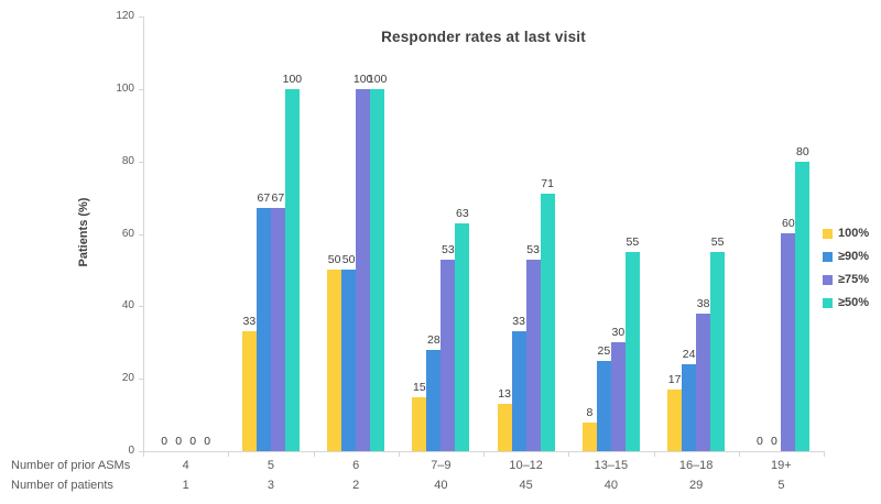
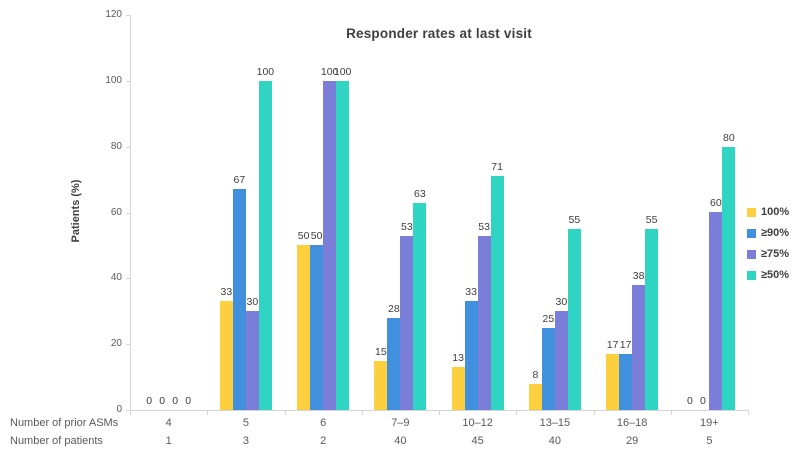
≥75%/5: 67 -> 30
≥90%/16–18: 24 -> 17
